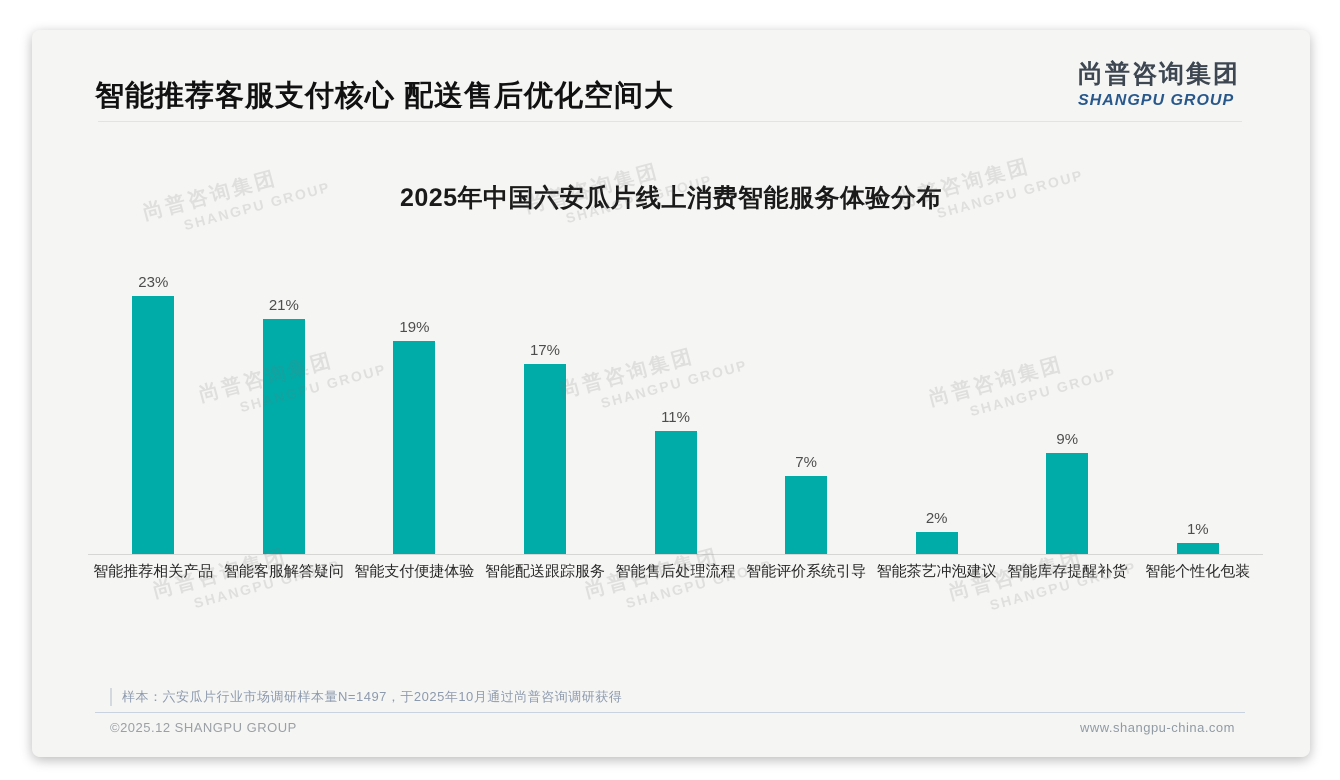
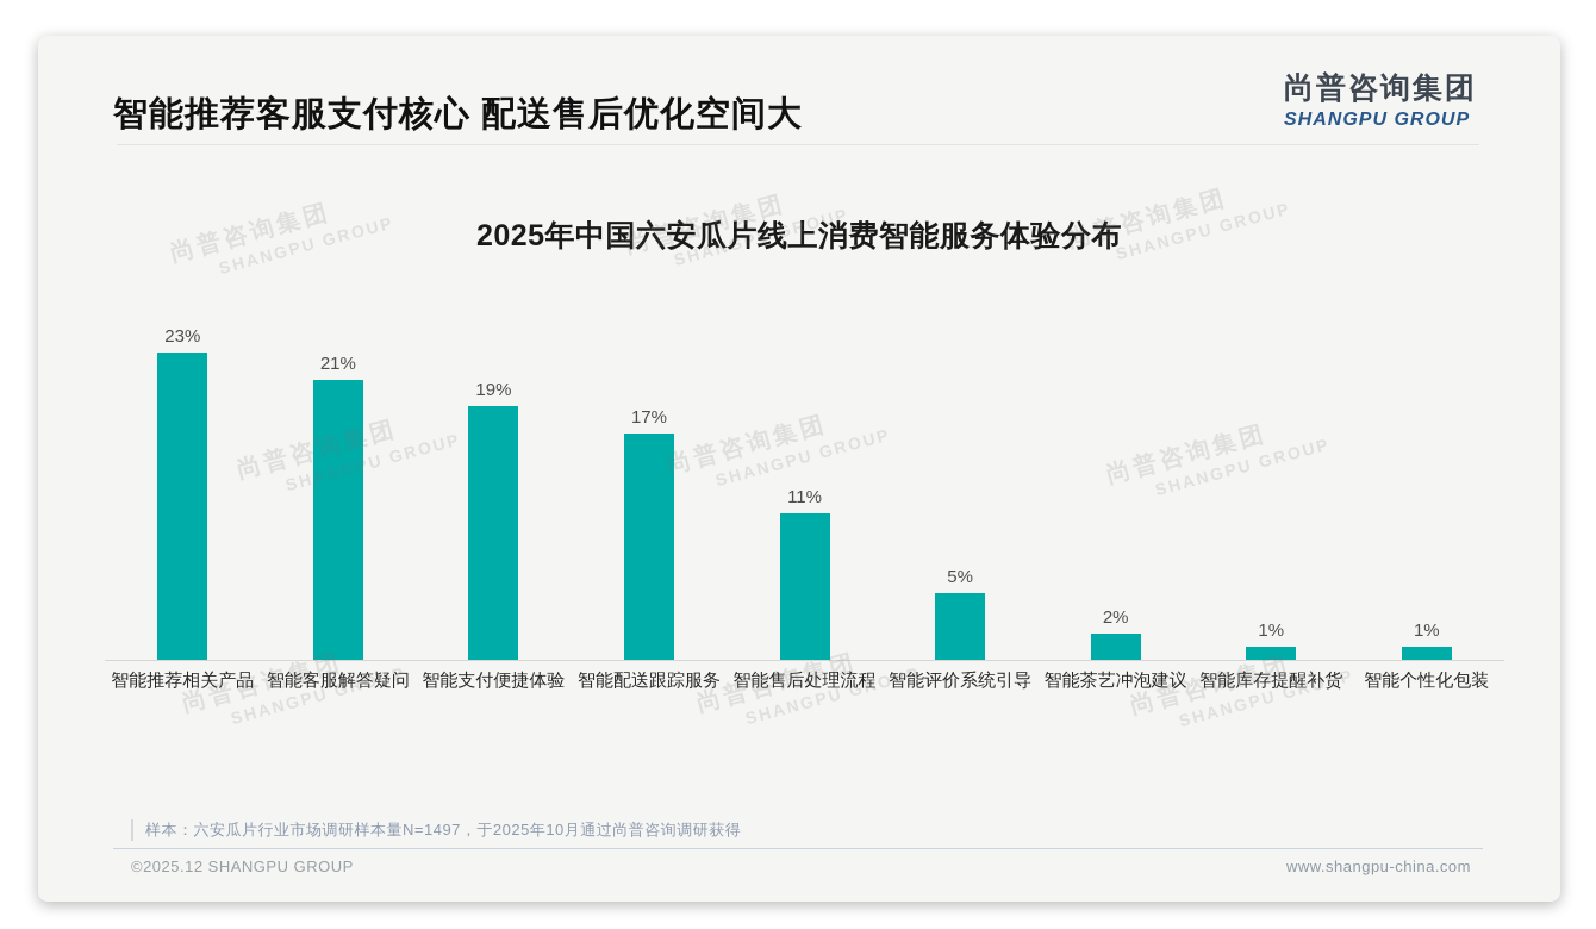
智能评价系统引导: 7% -> 5%
智能库存提醒补货: 9% -> 1%
